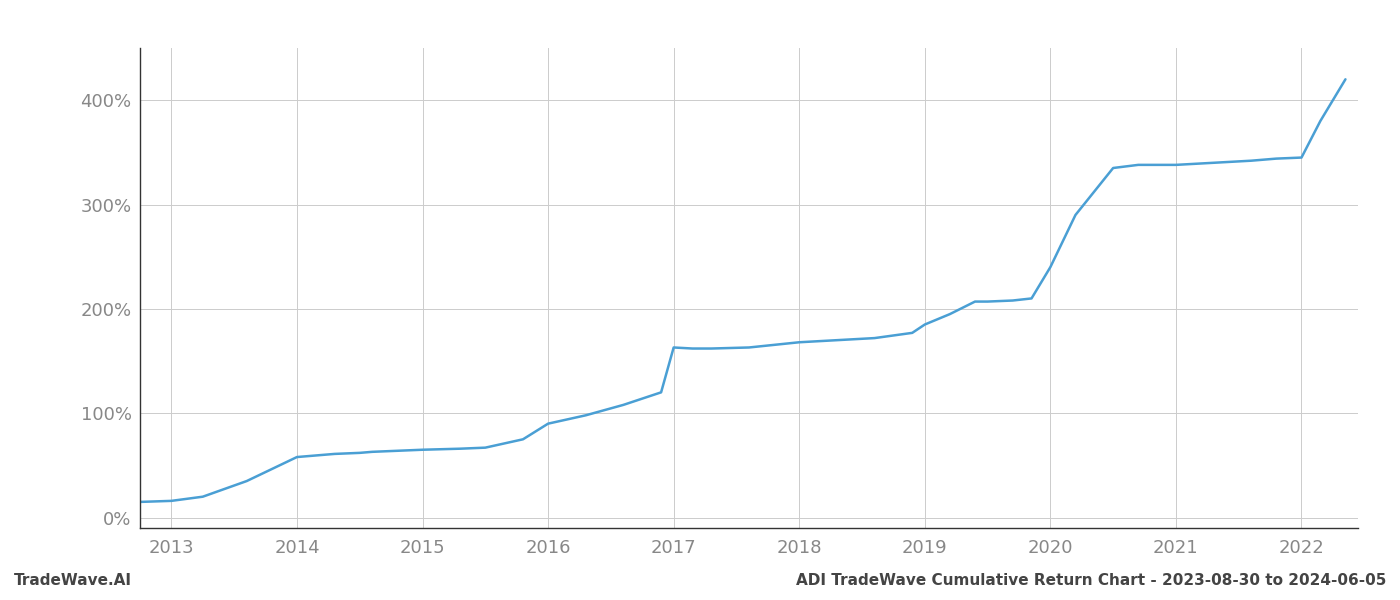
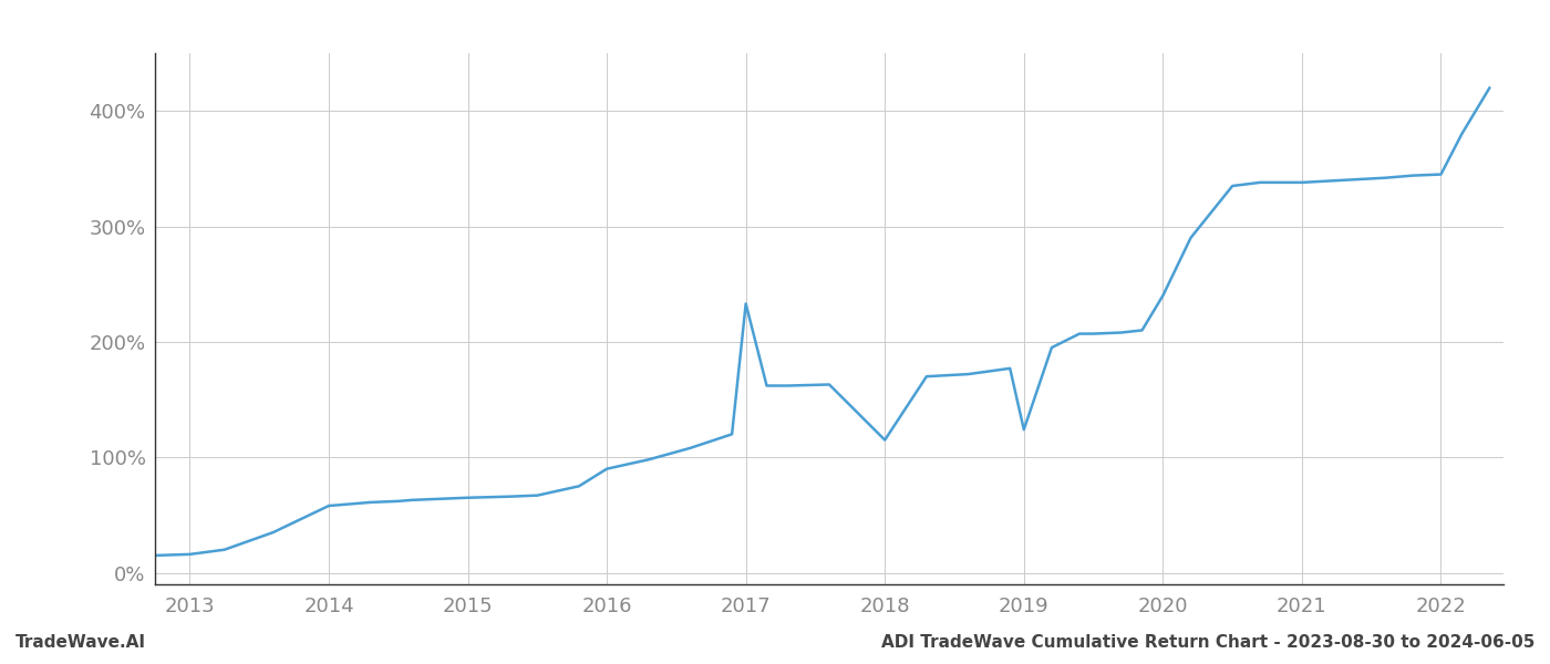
2017: 163% -> 233%
2018: 168% -> 115%
2019: 185% -> 124%
